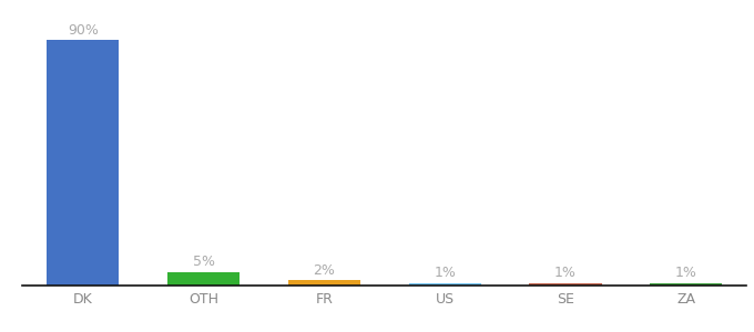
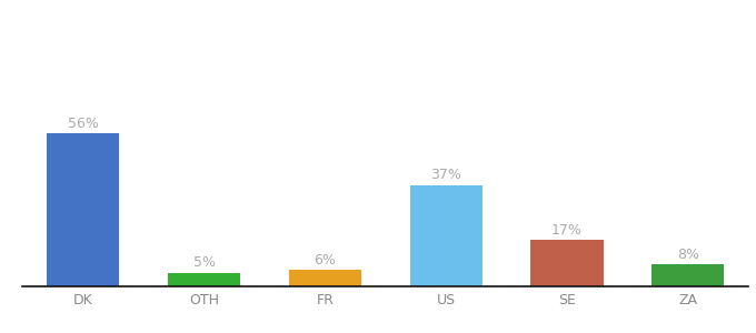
DK: 90% -> 56%
FR: 2% -> 6%
US: 1% -> 37%
SE: 1% -> 17%
ZA: 1% -> 8%
